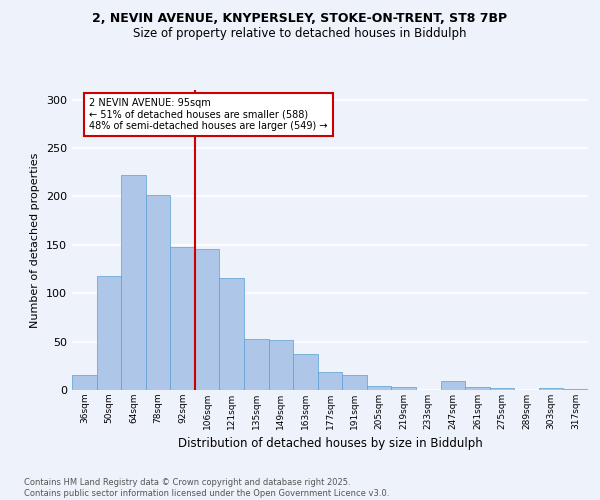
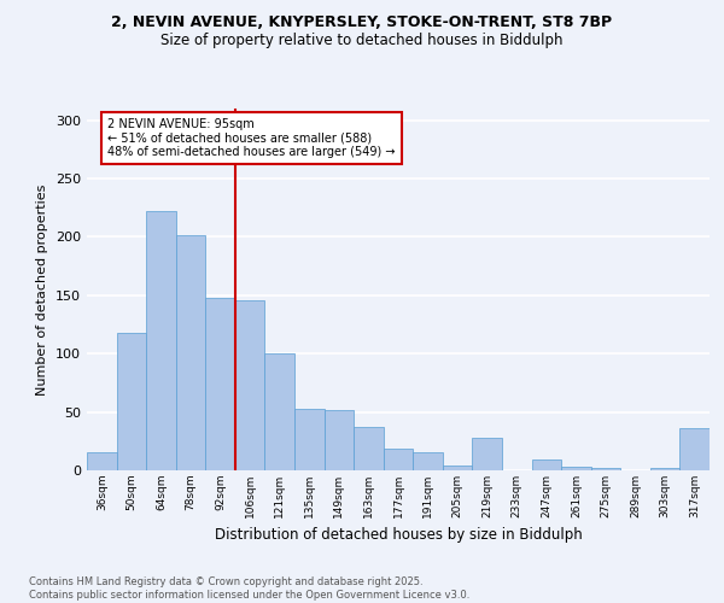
121sqm: 116 -> 100
219sqm: 3 -> 28
317sqm: 1 -> 36
